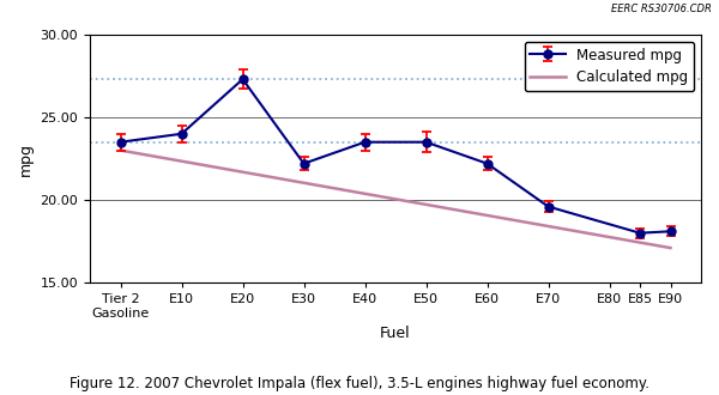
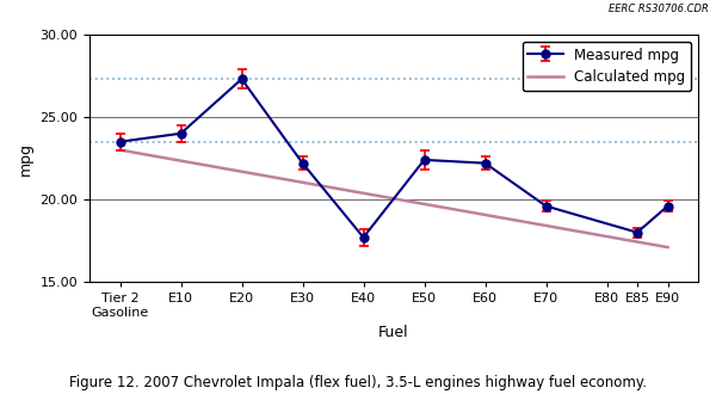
E40: 23.5 -> 17.7
E50: 23.5 -> 22.4
E90: 18.1 -> 19.6
